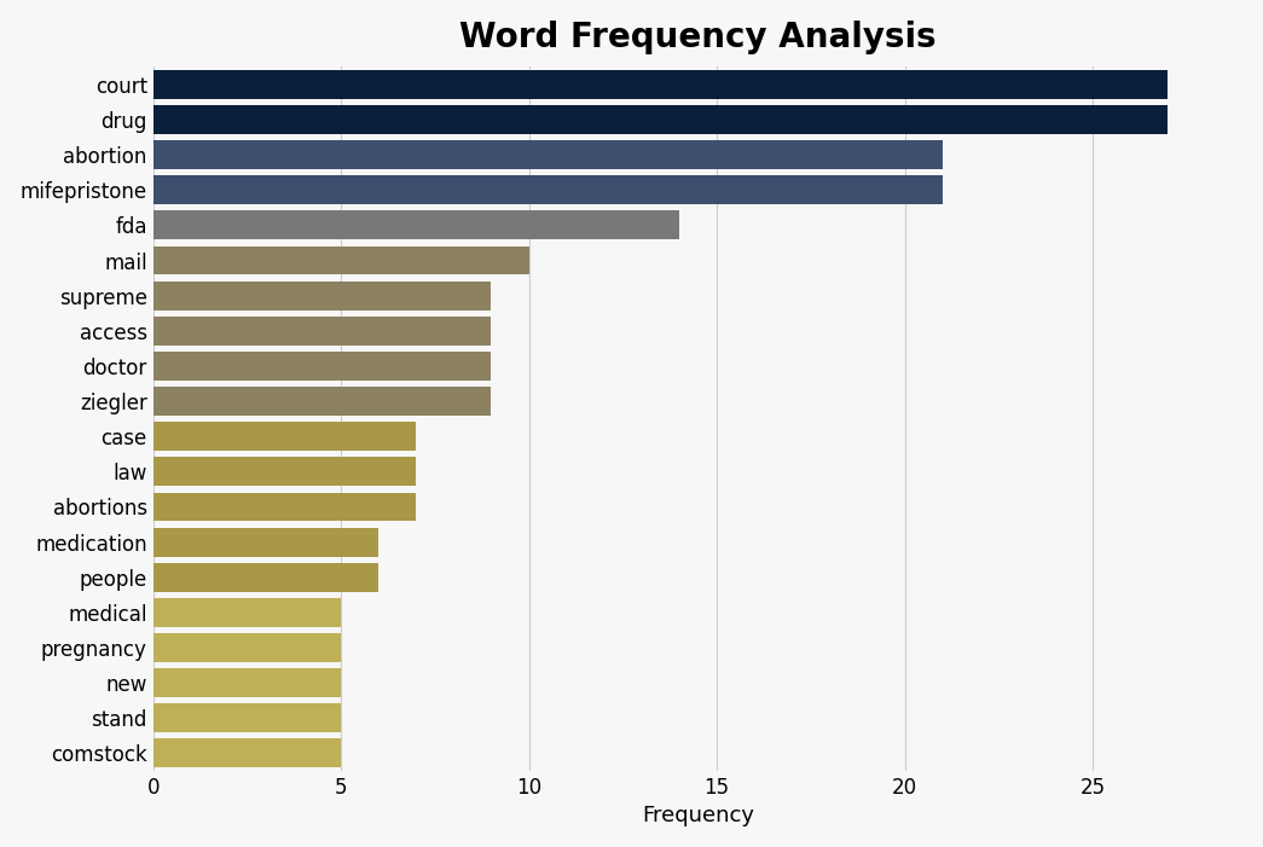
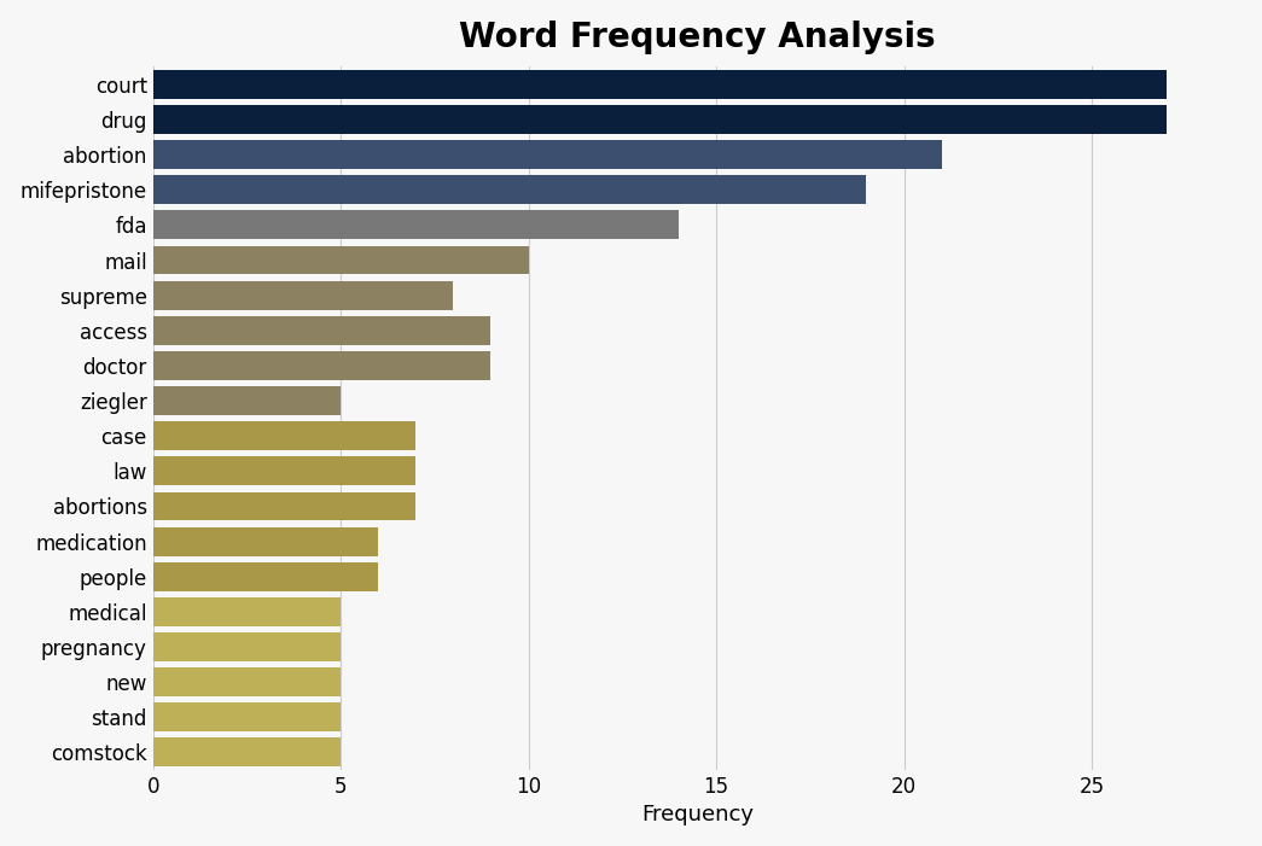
mifepristone: 21 -> 19
supreme: 9 -> 8
ziegler: 9 -> 5
